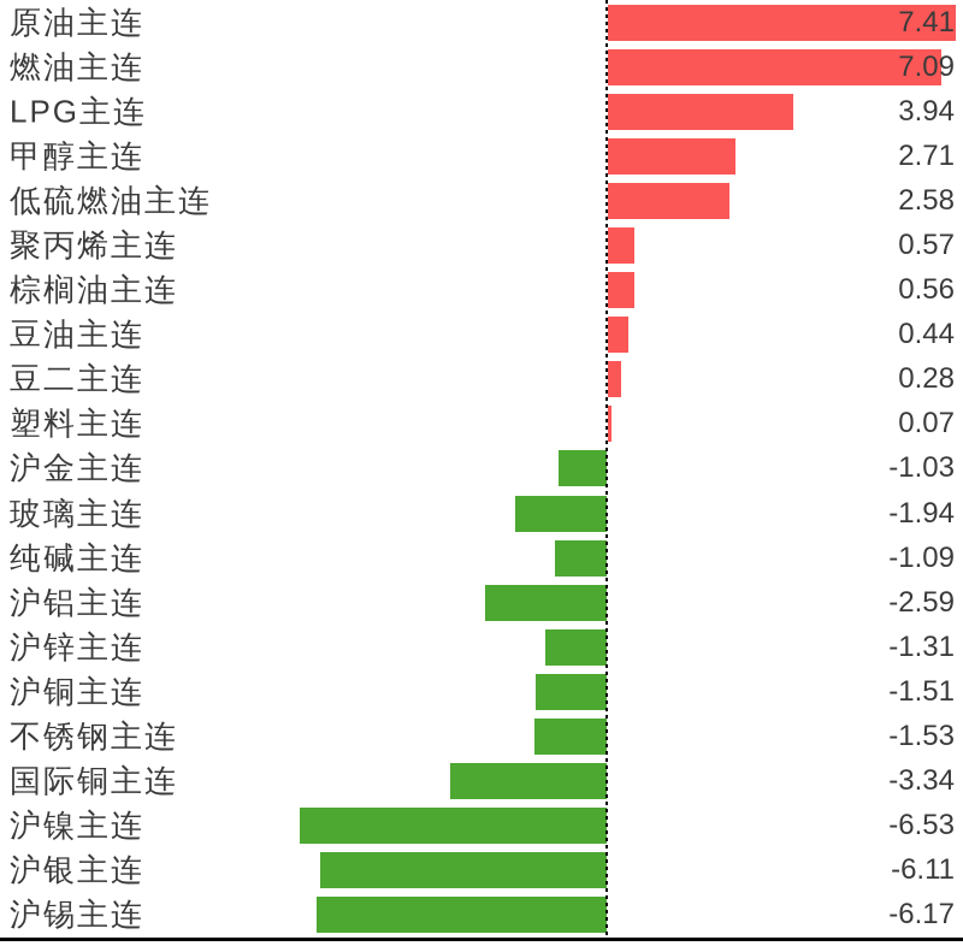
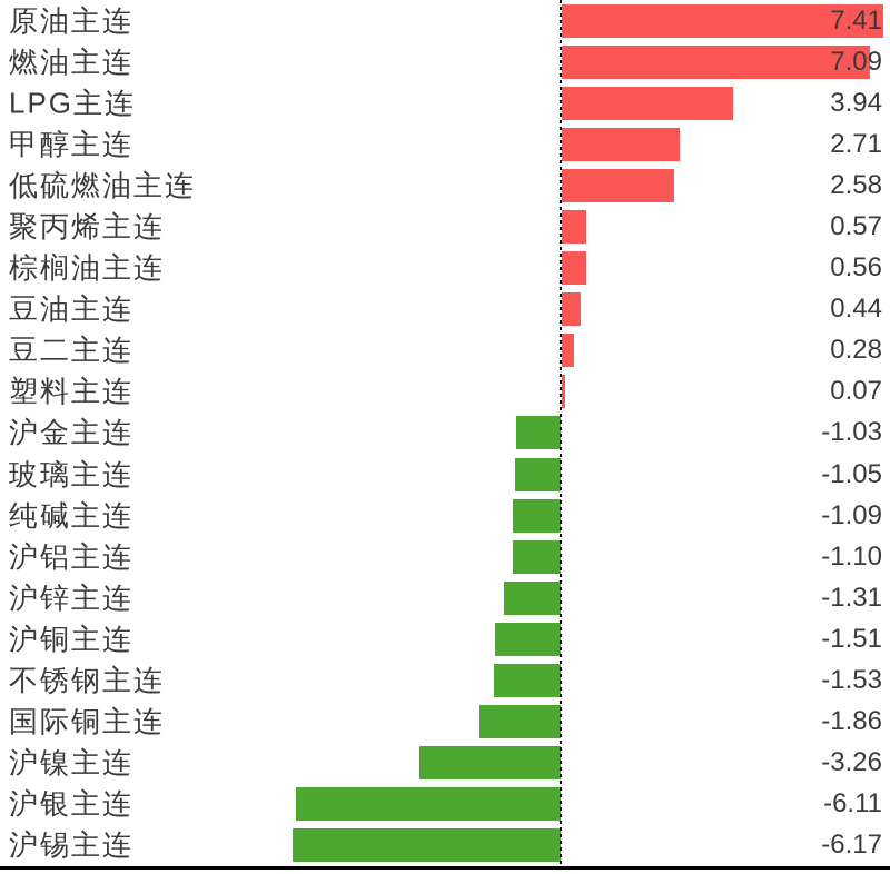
玻璃主连: -1.94 -> -1.05
沪铝主连: -2.59 -> -1.10
国际铜主连: -3.34 -> -1.86
沪镍主连: -6.53 -> -3.26
